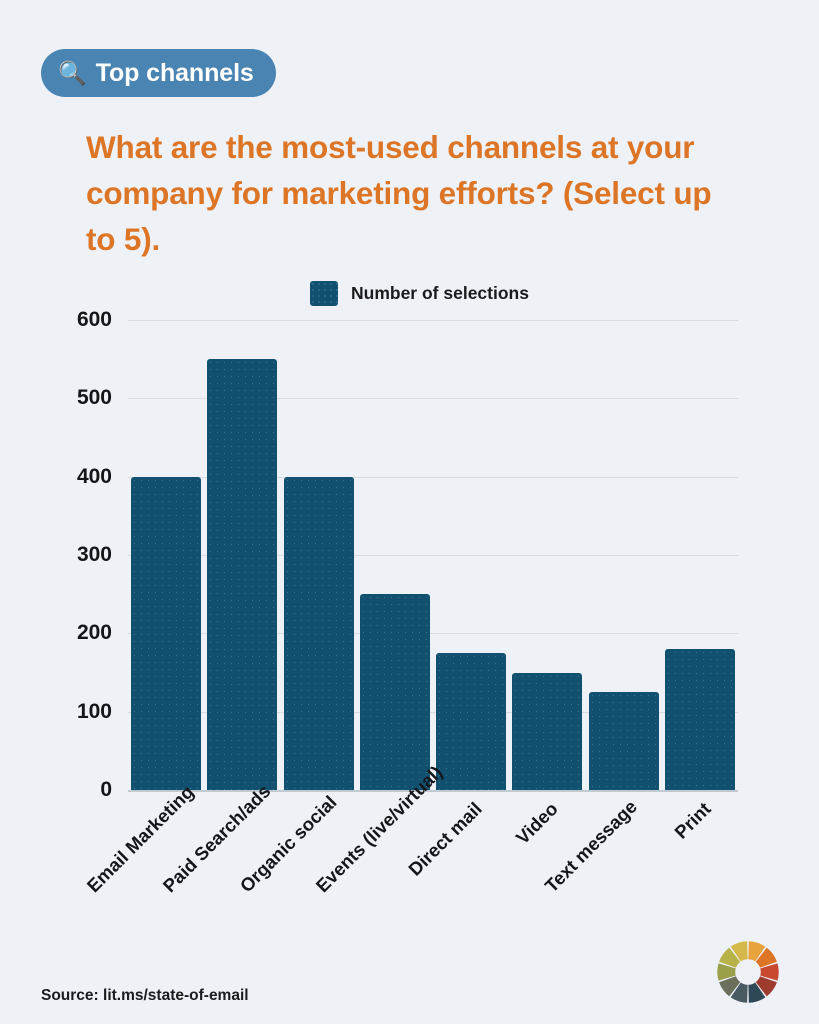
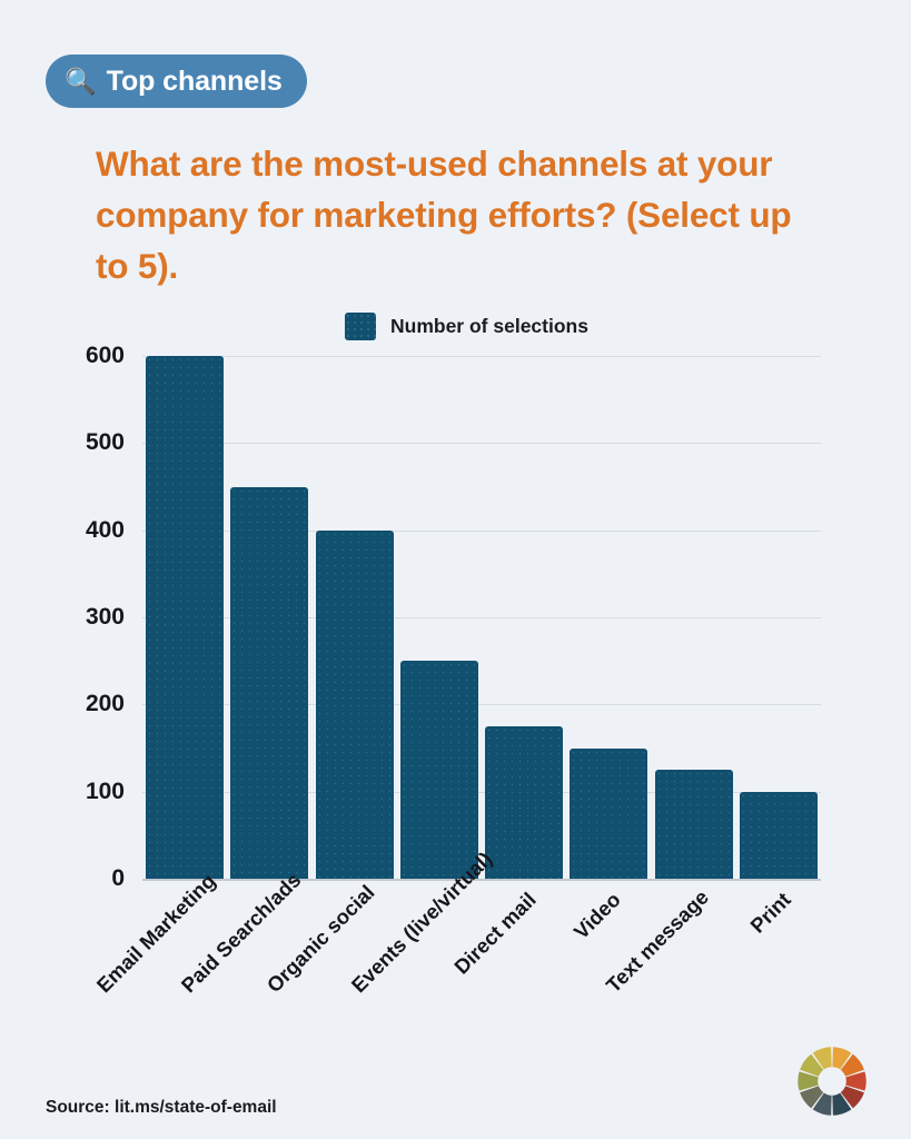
Email Marketing: 400 -> 600
Paid Search/ads: 550 -> 450
Print: 180 -> 100
